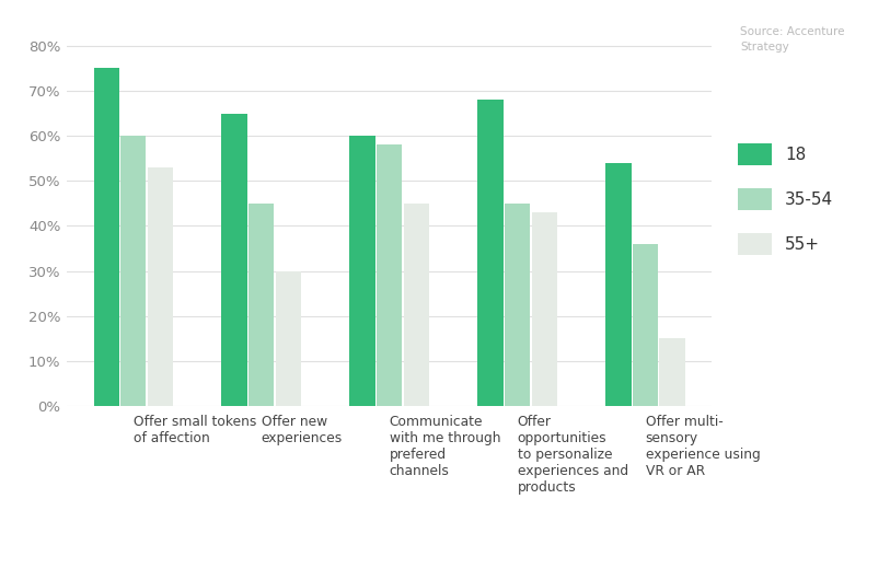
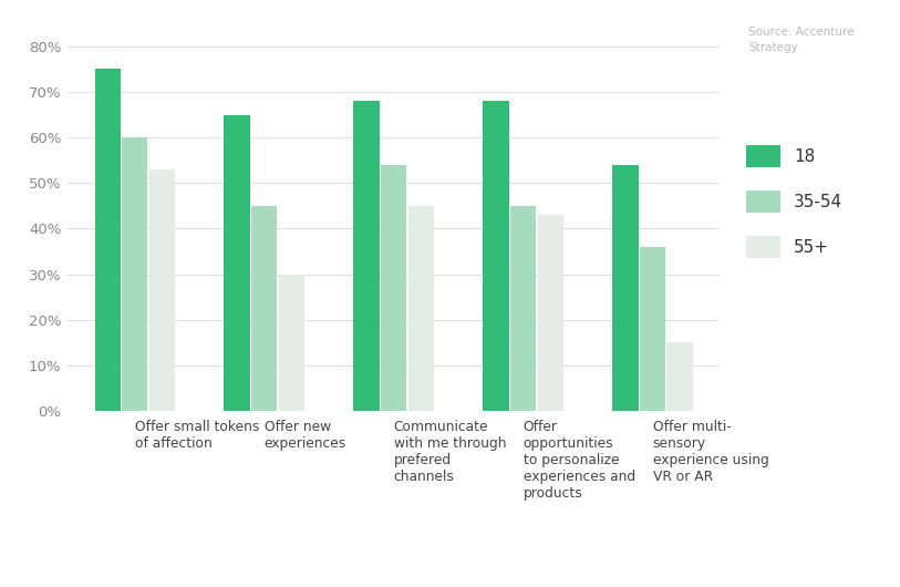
18/Communicate with me through prefered channels: 60% -> 68%
35-54/Communicate with me through prefered channels: 58% -> 54%
